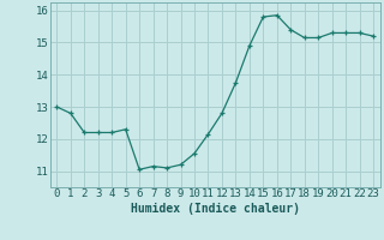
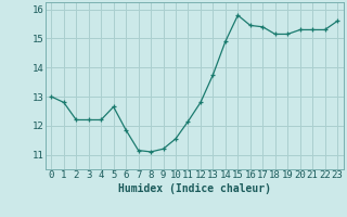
5: 12.30 -> 12.65
6: 11.05 -> 11.85
16: 15.85 -> 15.45
23: 15.20 -> 15.60
